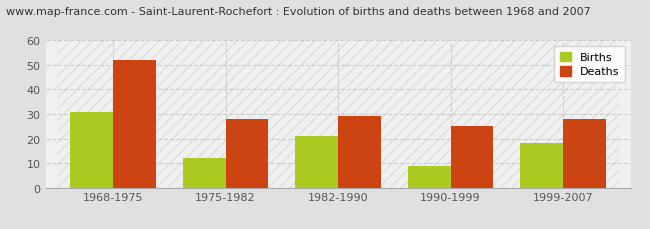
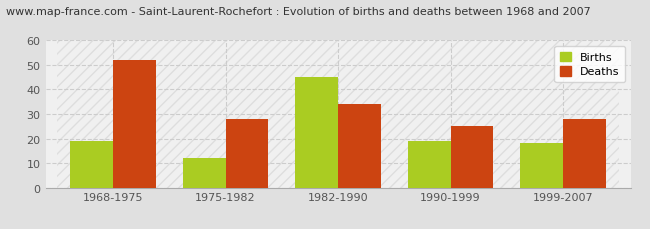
Births/1968-1975: 31 -> 19
Births/1982-1990: 21 -> 45
Deaths/1982-1990: 29 -> 34
Births/1990-1999: 9 -> 19
